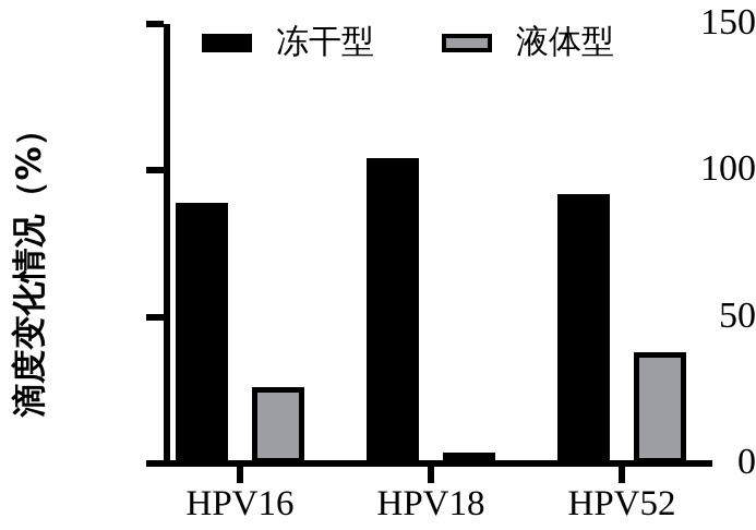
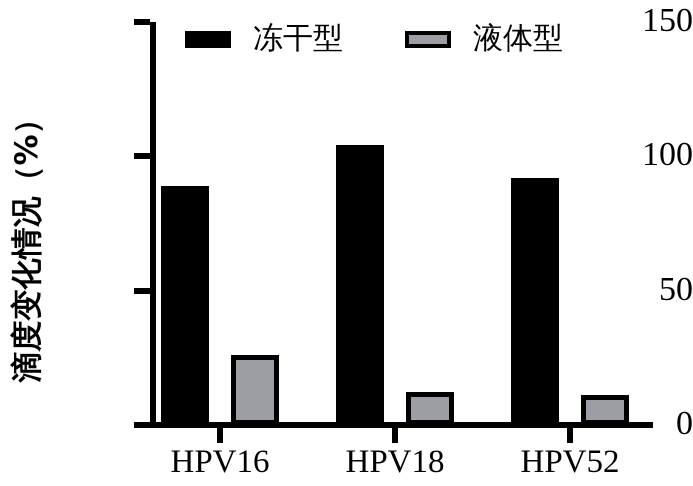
液体型/HPV18: 2 -> 11
液体型/HPV52: 37 -> 10
